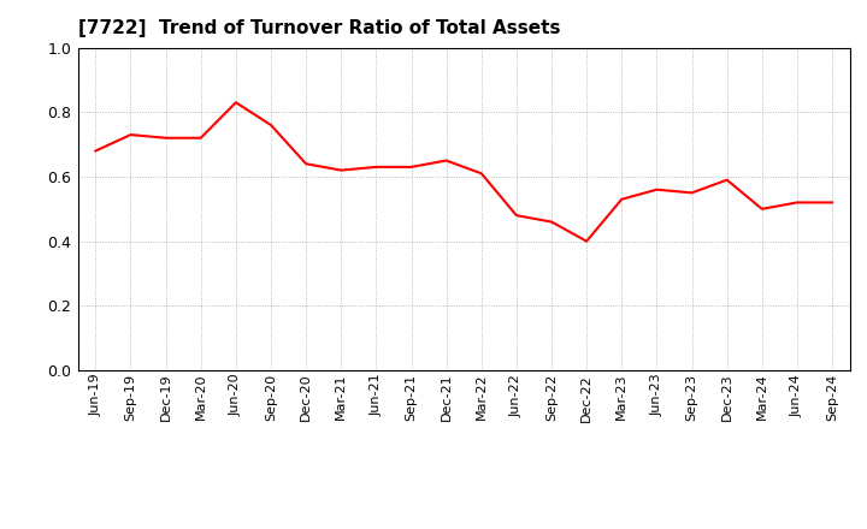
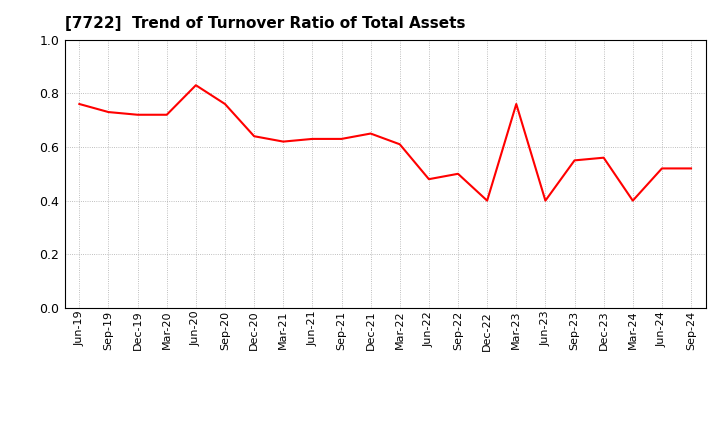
Jun-19: 0.68 -> 0.76
Sep-22: 0.46 -> 0.50
Mar-23: 0.53 -> 0.76
Jun-23: 0.56 -> 0.40
Dec-23: 0.59 -> 0.56
Mar-24: 0.50 -> 0.40
